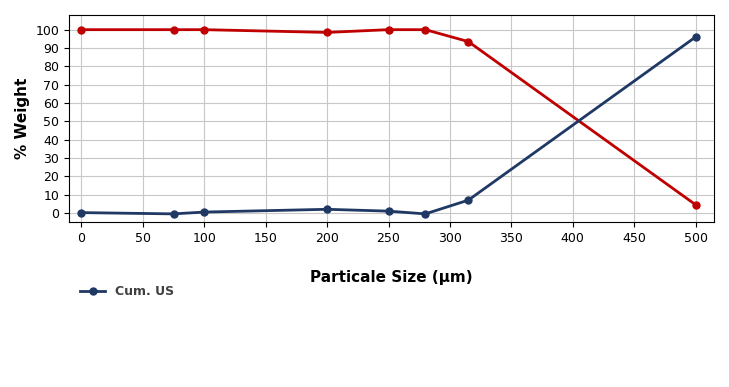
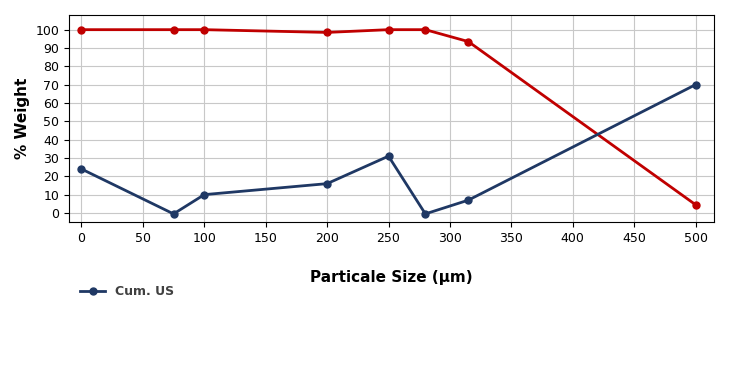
Cum. US/0: 0 -> 24
Cum. US/100: 0 -> 10
Cum. US/200: 2 -> 16
Cum. US/250: 1 -> 31
Cum. US/500: 96 -> 70
